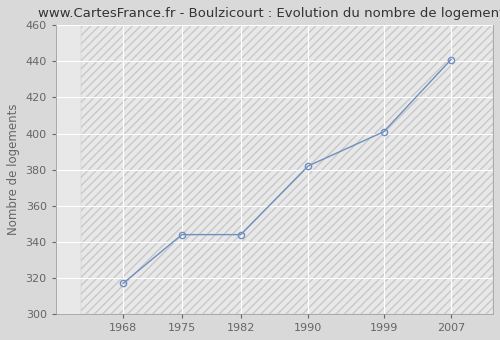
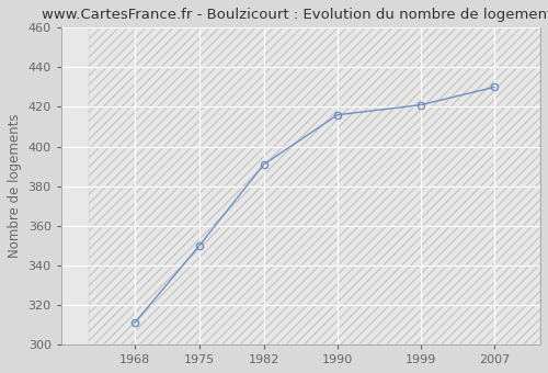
1968: 317 -> 311
1975: 344 -> 350
1982: 344 -> 391
1990: 382 -> 416
1999: 401 -> 421
2007: 441 -> 430
